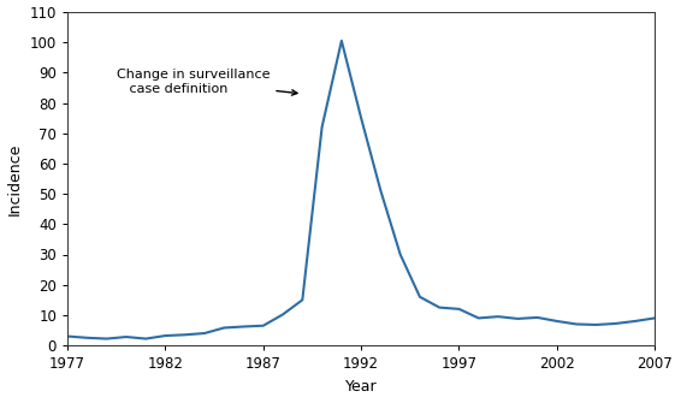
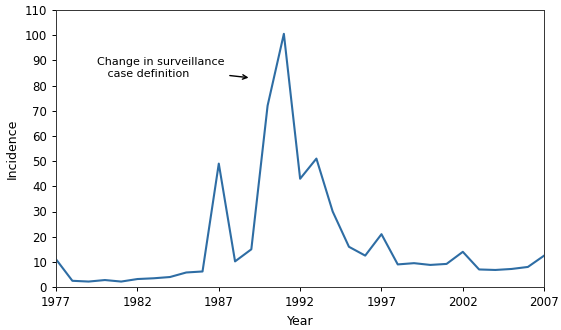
1977: 3.0 -> 11.0
1987: 6.5 -> 49.0
1992: 75.0 -> 43.0
1997: 12.0 -> 21.0
2002: 8.0 -> 14.0
2007: 9.0 -> 12.5
